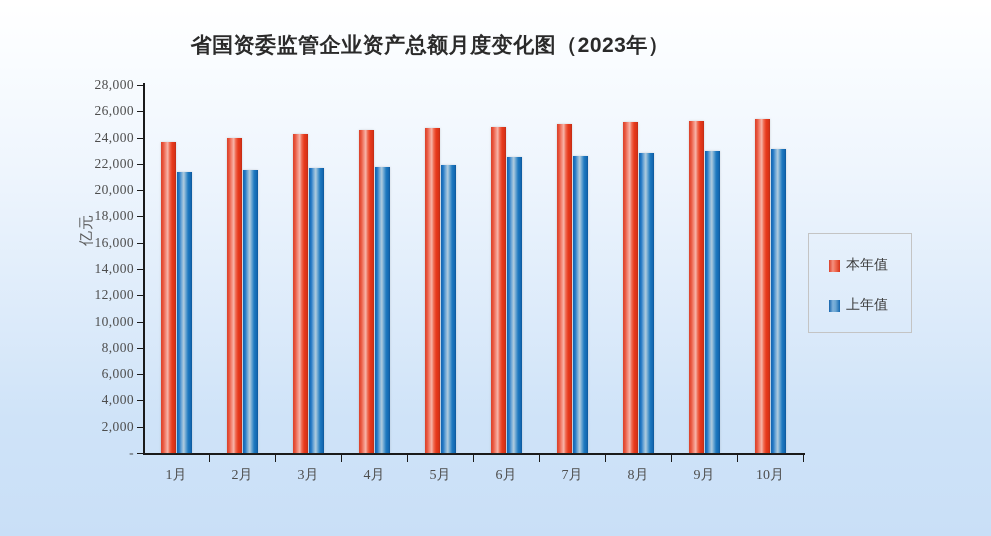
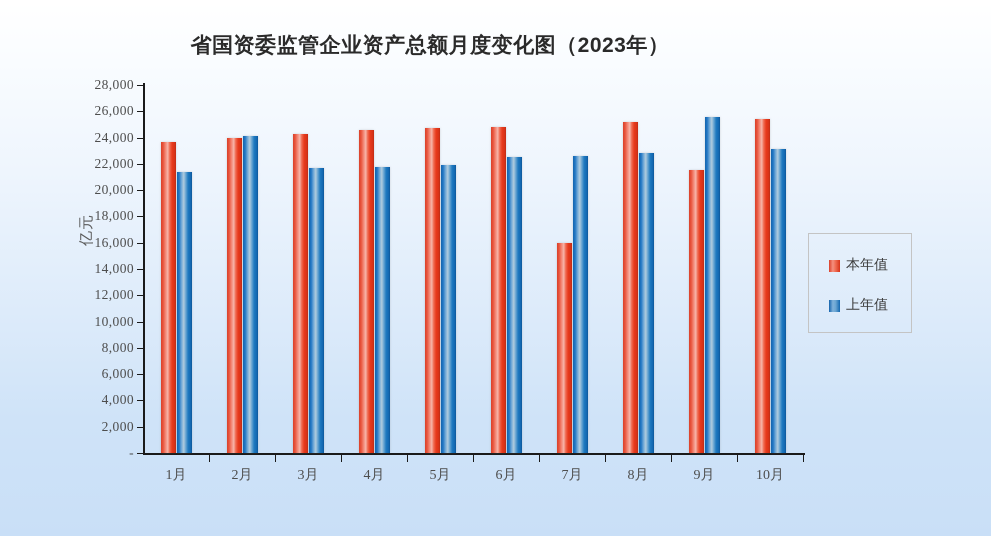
上年值/2月: 21500 -> 24100
本年值/7月: 25000 -> 16000
本年值/9月: 25300 -> 21500
上年值/9月: 23000 -> 25600
